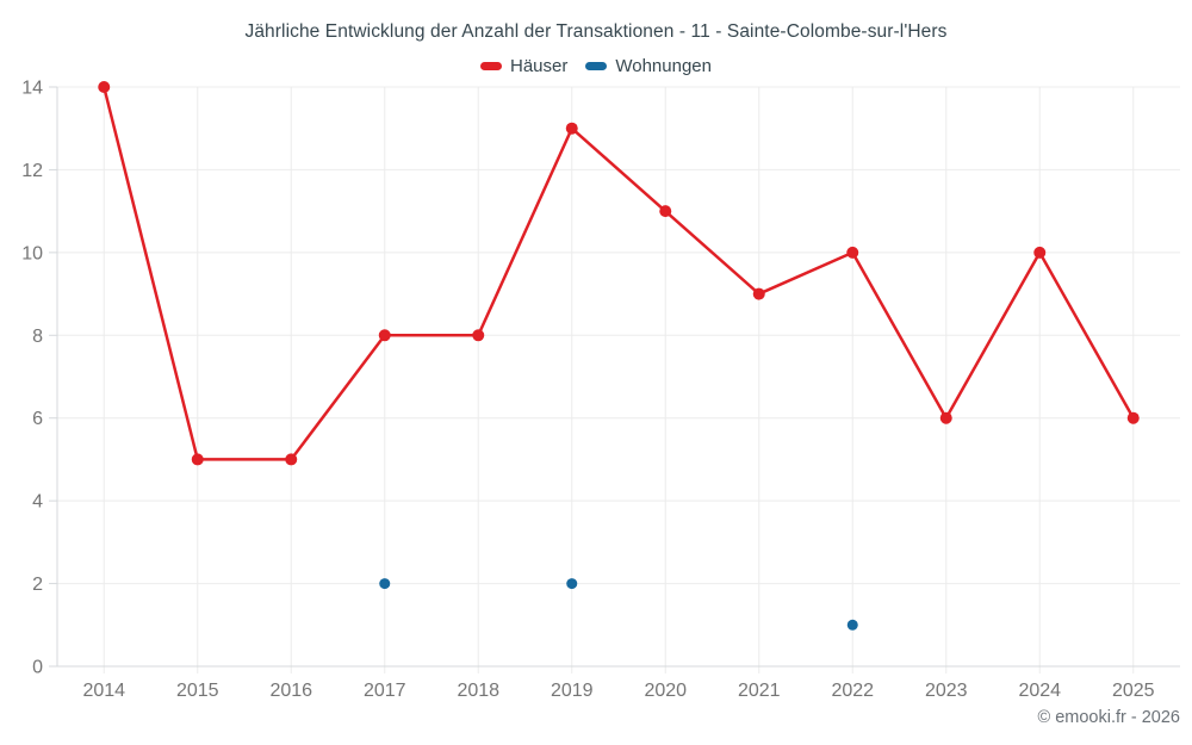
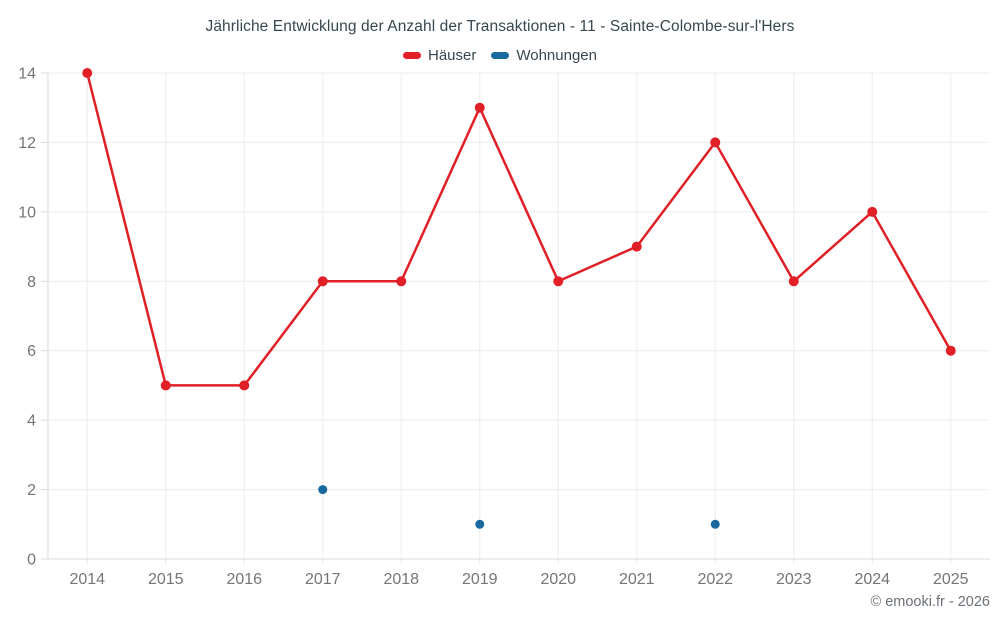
Wohnungen/2019: 2 -> 1
Häuser/2020: 11 -> 8
Häuser/2022: 10 -> 12
Häuser/2023: 6 -> 8
